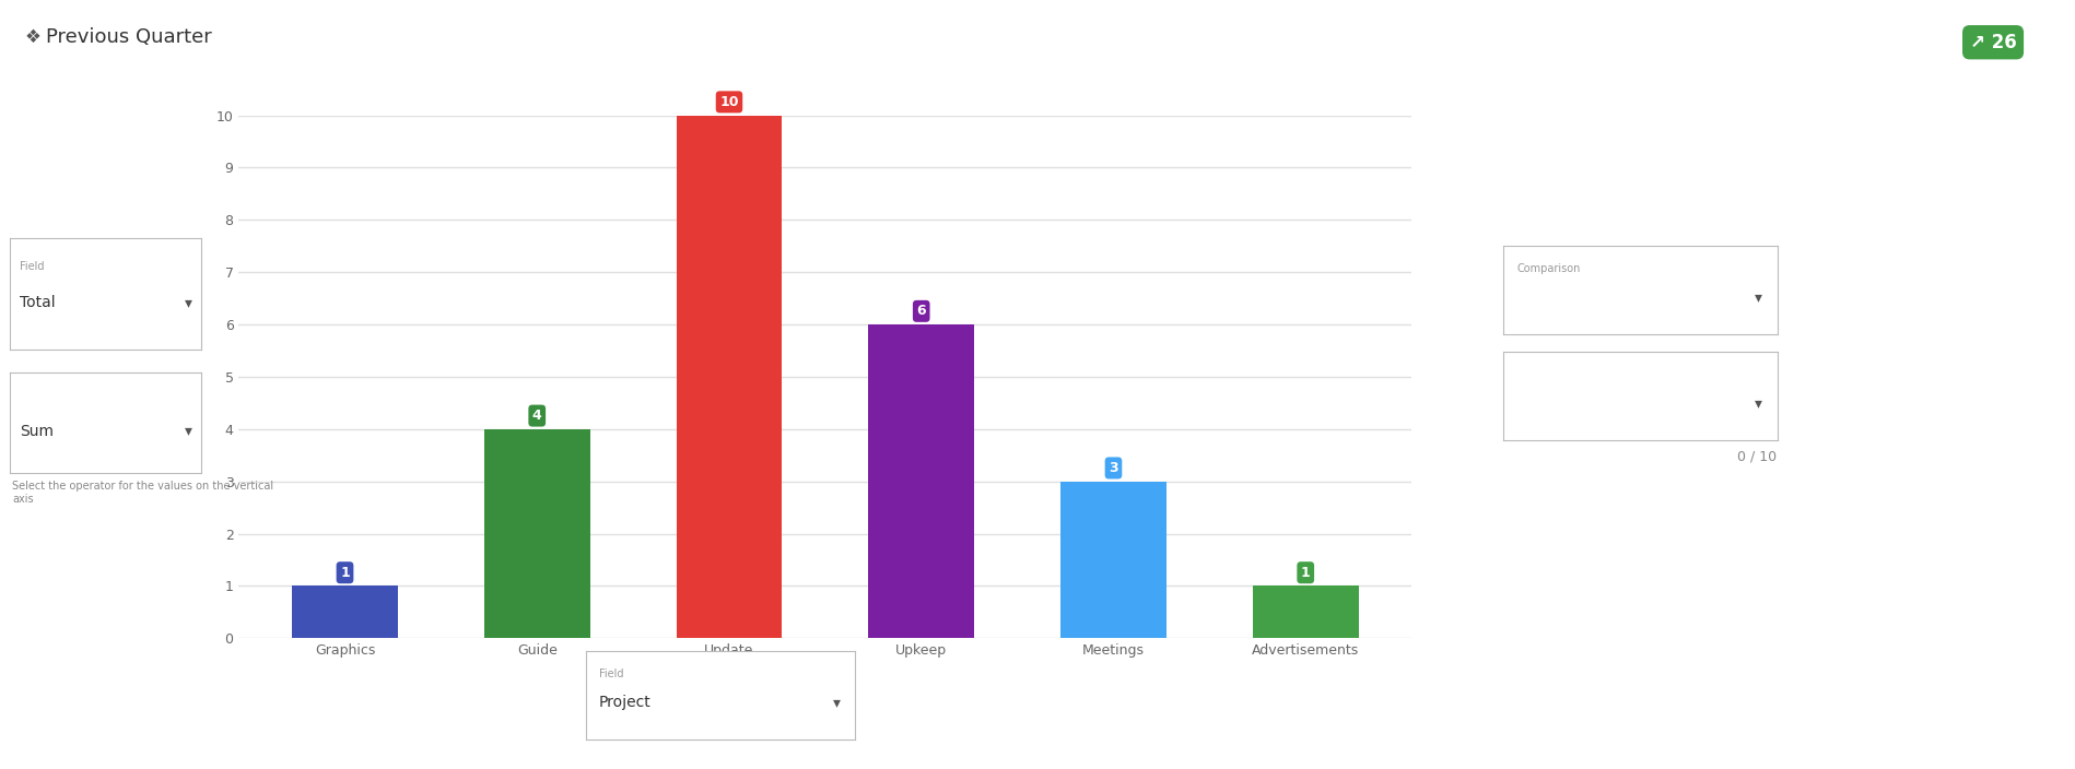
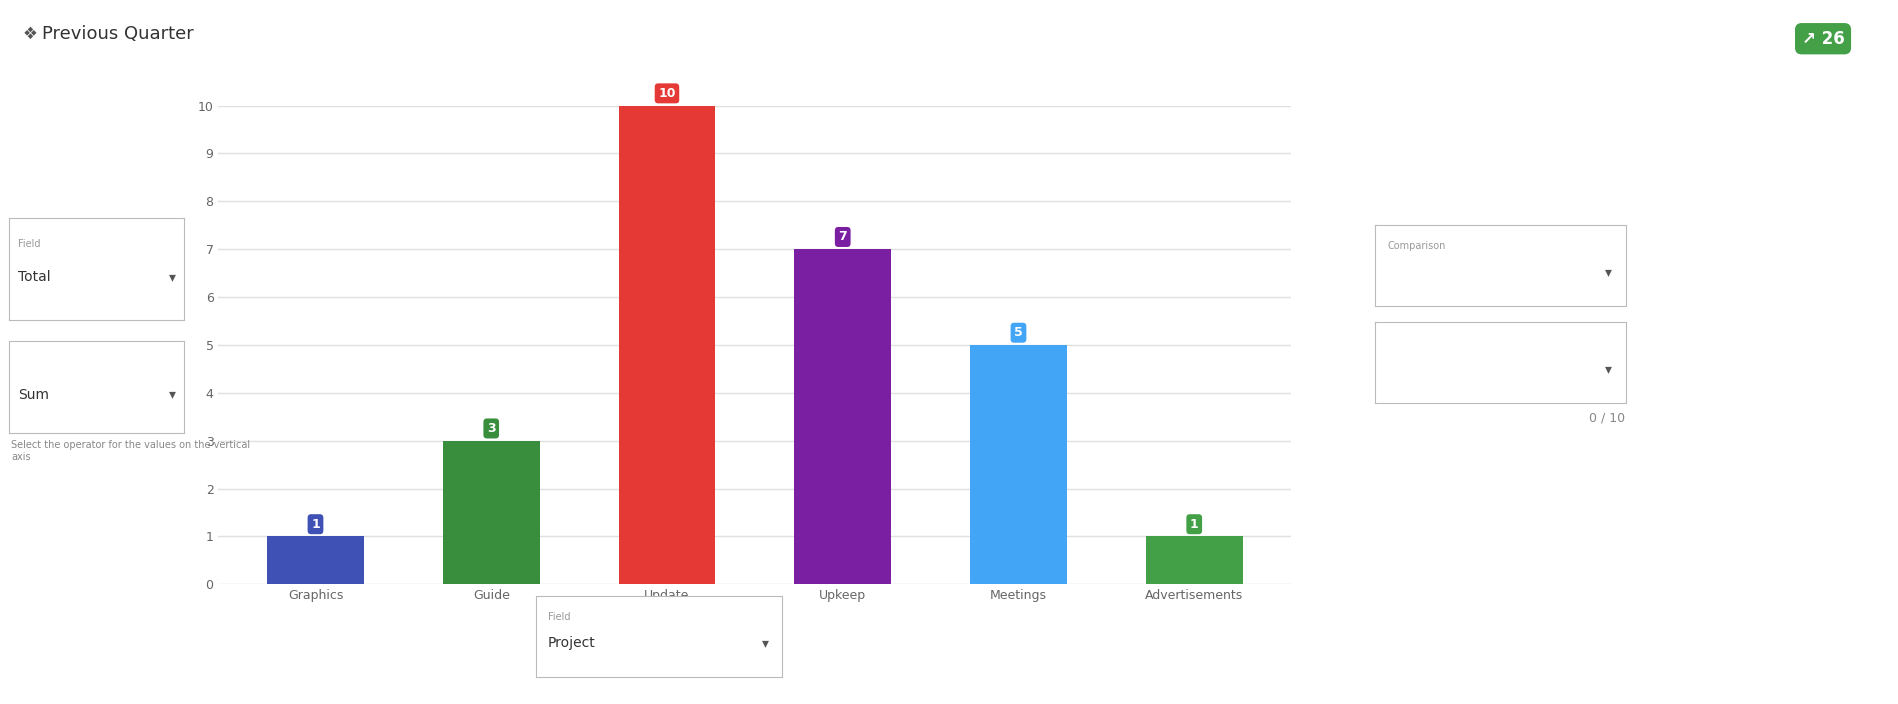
Guide: 4 -> 3
Upkeep: 6 -> 7
Meetings: 3 -> 5
